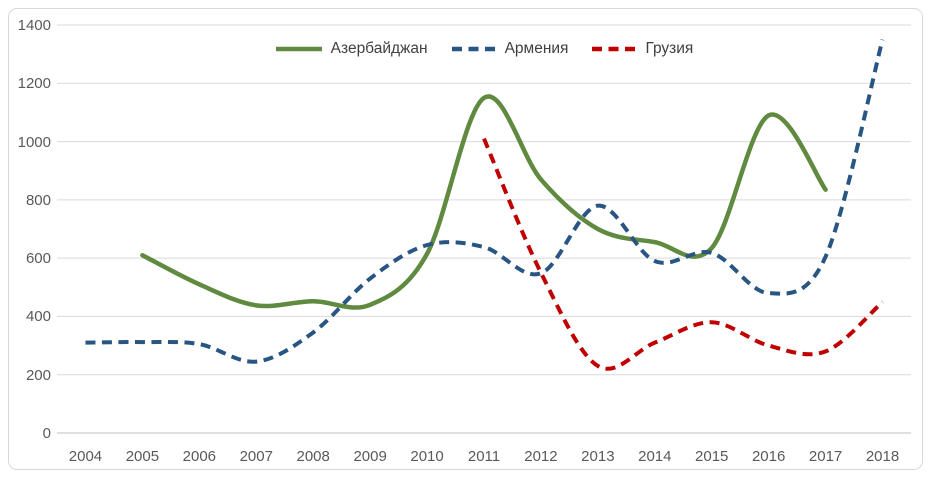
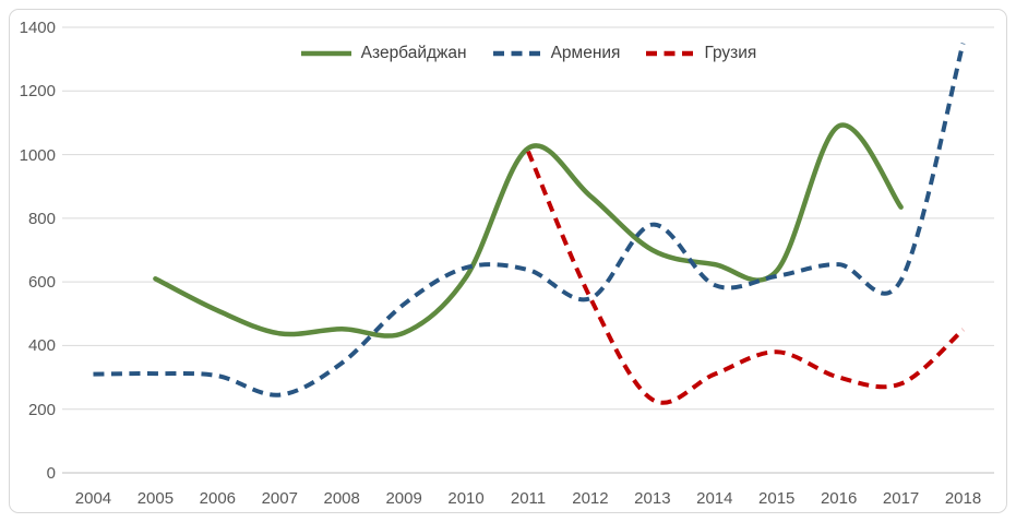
Азербайджан/2011: 1150 -> 1020
Армения/2016: 480 -> 660
